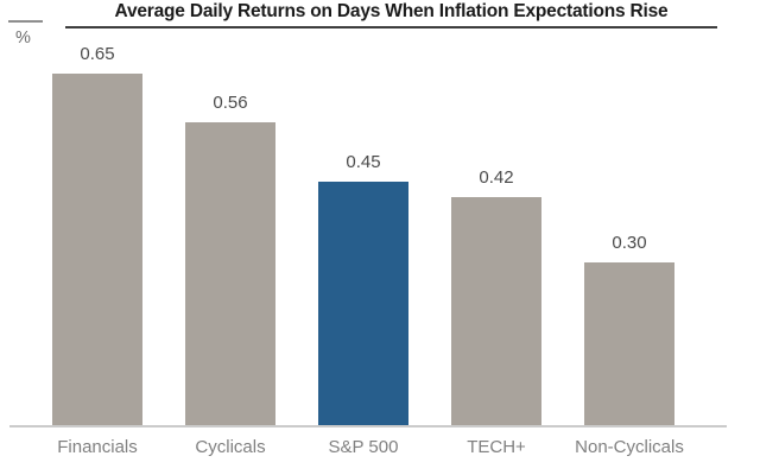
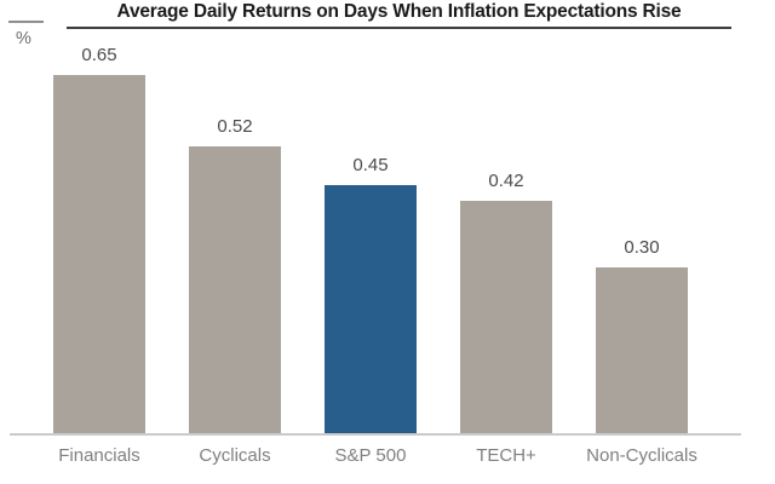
Cyclicals: 0.56 -> 0.52
